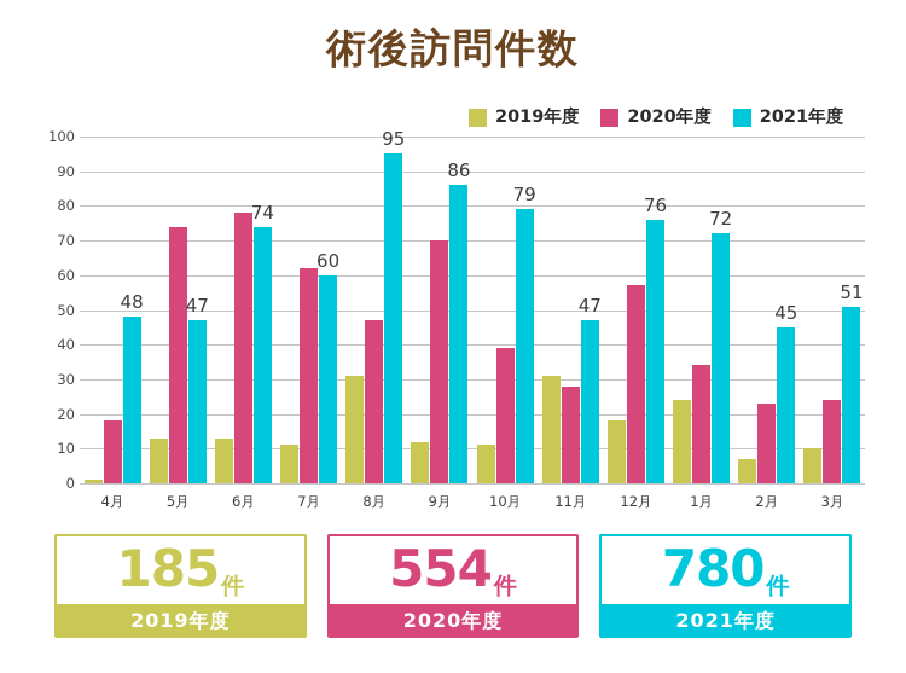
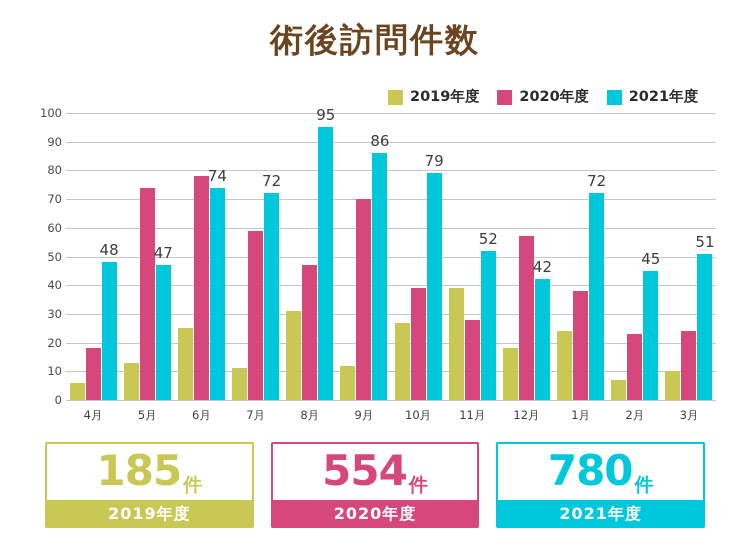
2019年度/4月: 1 -> 6
2019年度/6月: 13 -> 25
2020年度/7月: 62 -> 59
2021年度/7月: 60 -> 72
2019年度/10月: 11 -> 27
2019年度/11月: 31 -> 39
2021年度/11月: 47 -> 52
2021年度/12月: 76 -> 42
2020年度/1月: 34 -> 38
